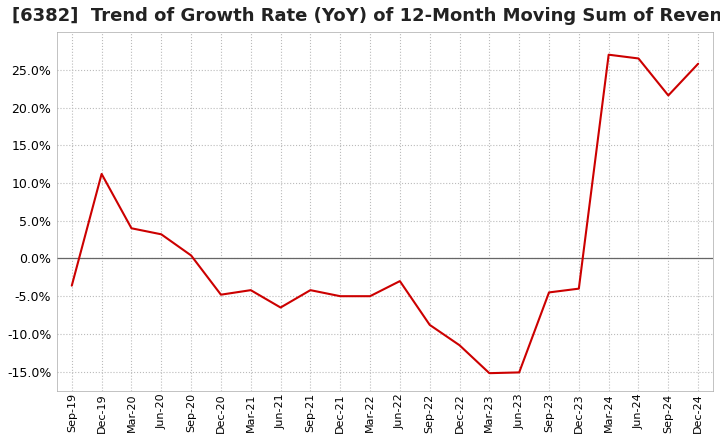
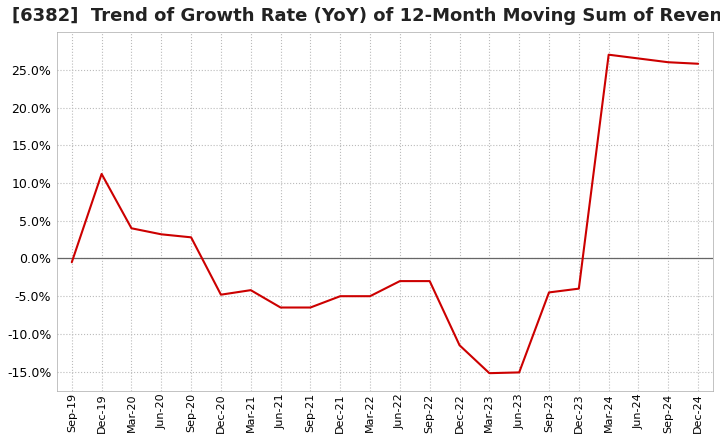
Sep-19: -3.6% -> -0.5%
Sep-20: 0.4% -> 2.8%
Sep-21: -4.2% -> -6.5%
Sep-22: -8.8% -> -3.0%
Sep-24: 21.6% -> 26.0%
